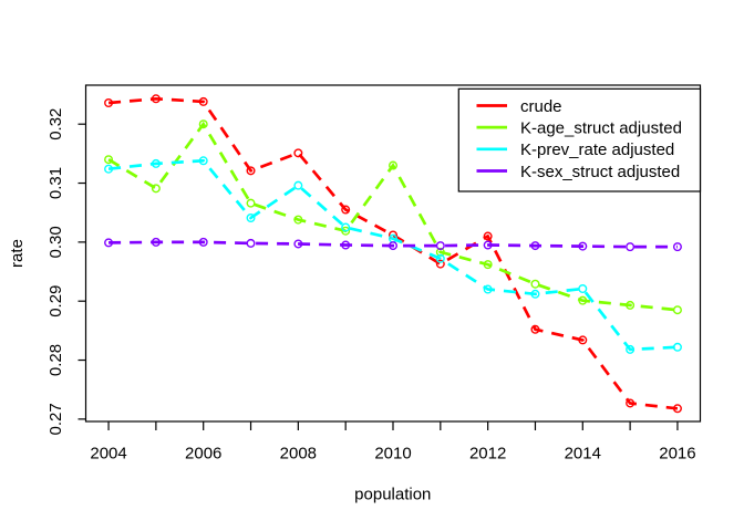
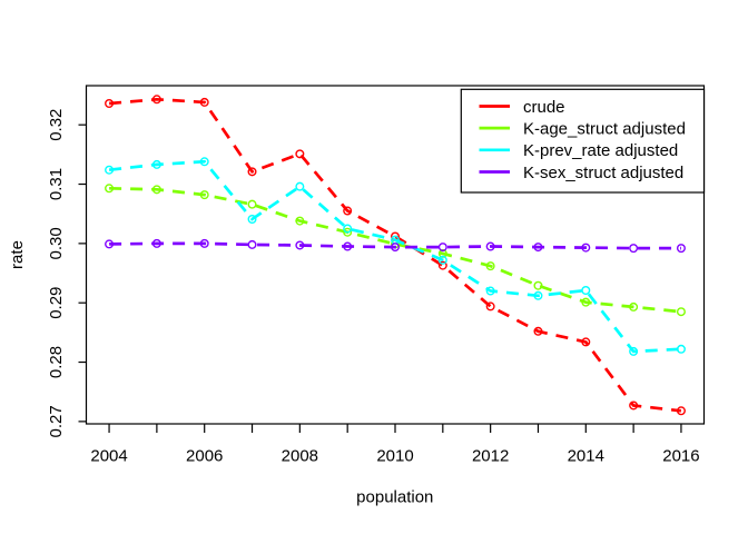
K-age_struct adjusted/2004: 0.314 -> 0.309
K-age_struct adjusted/2006: 0.320 -> 0.308
K-age_struct adjusted/2010: 0.313 -> 0.300
crude/2012: 0.301 -> 0.289
